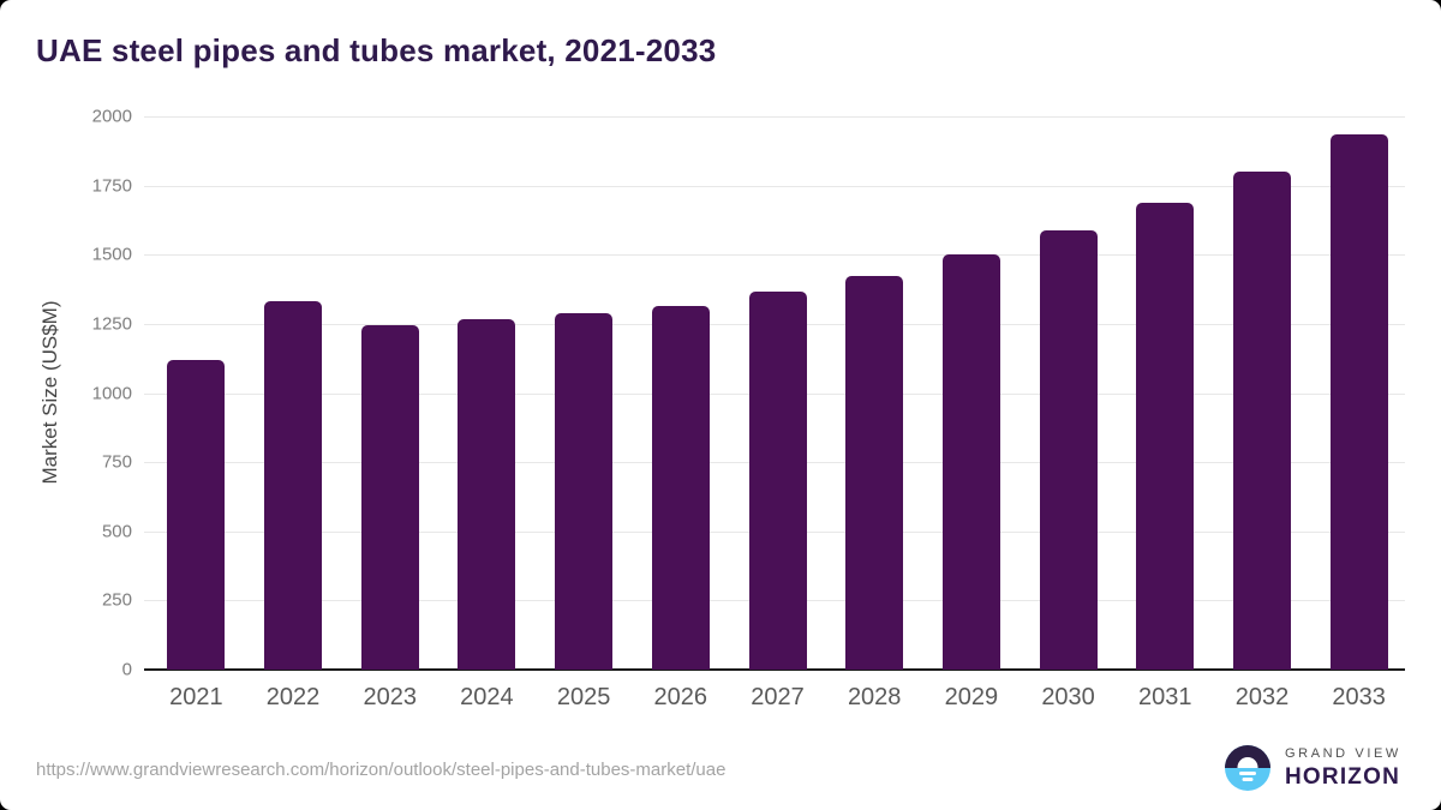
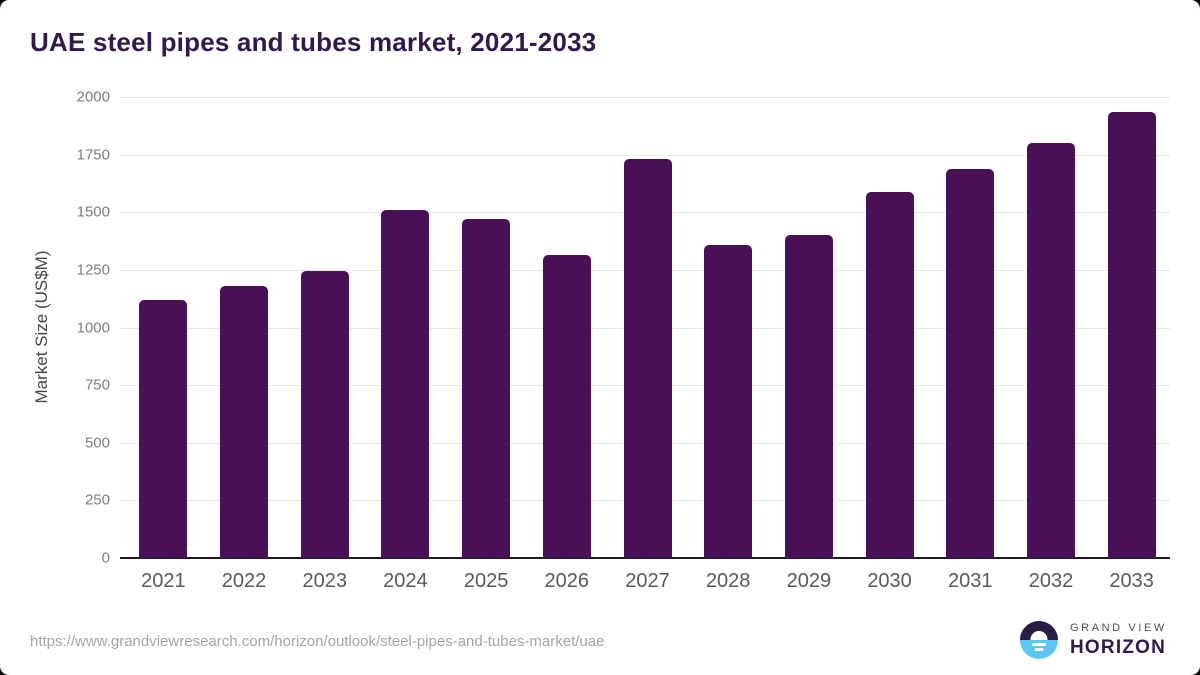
2022: 1330 -> 1180
2024: 1260 -> 1510
2025: 1290 -> 1470
2027: 1370 -> 1730
2028: 1420 -> 1360
2029: 1500 -> 1400
